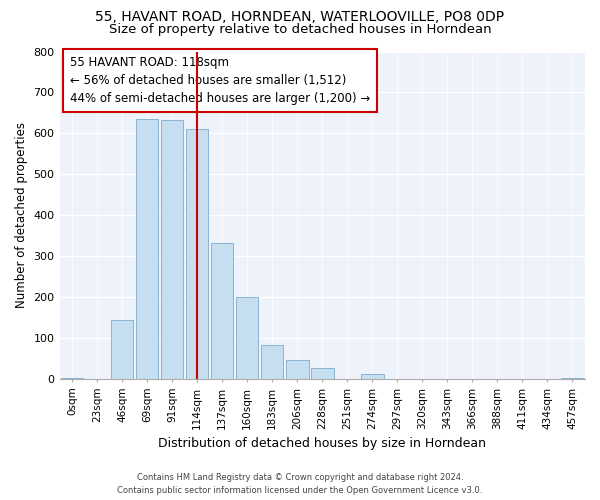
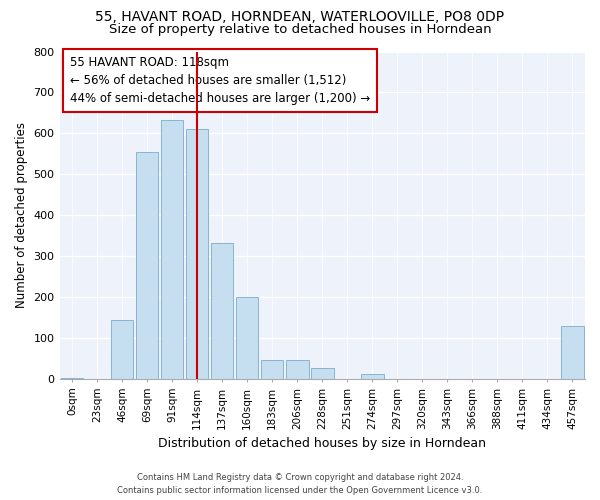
69sqm: 635 -> 555
183sqm: 84 -> 45
457sqm: 3 -> 130
